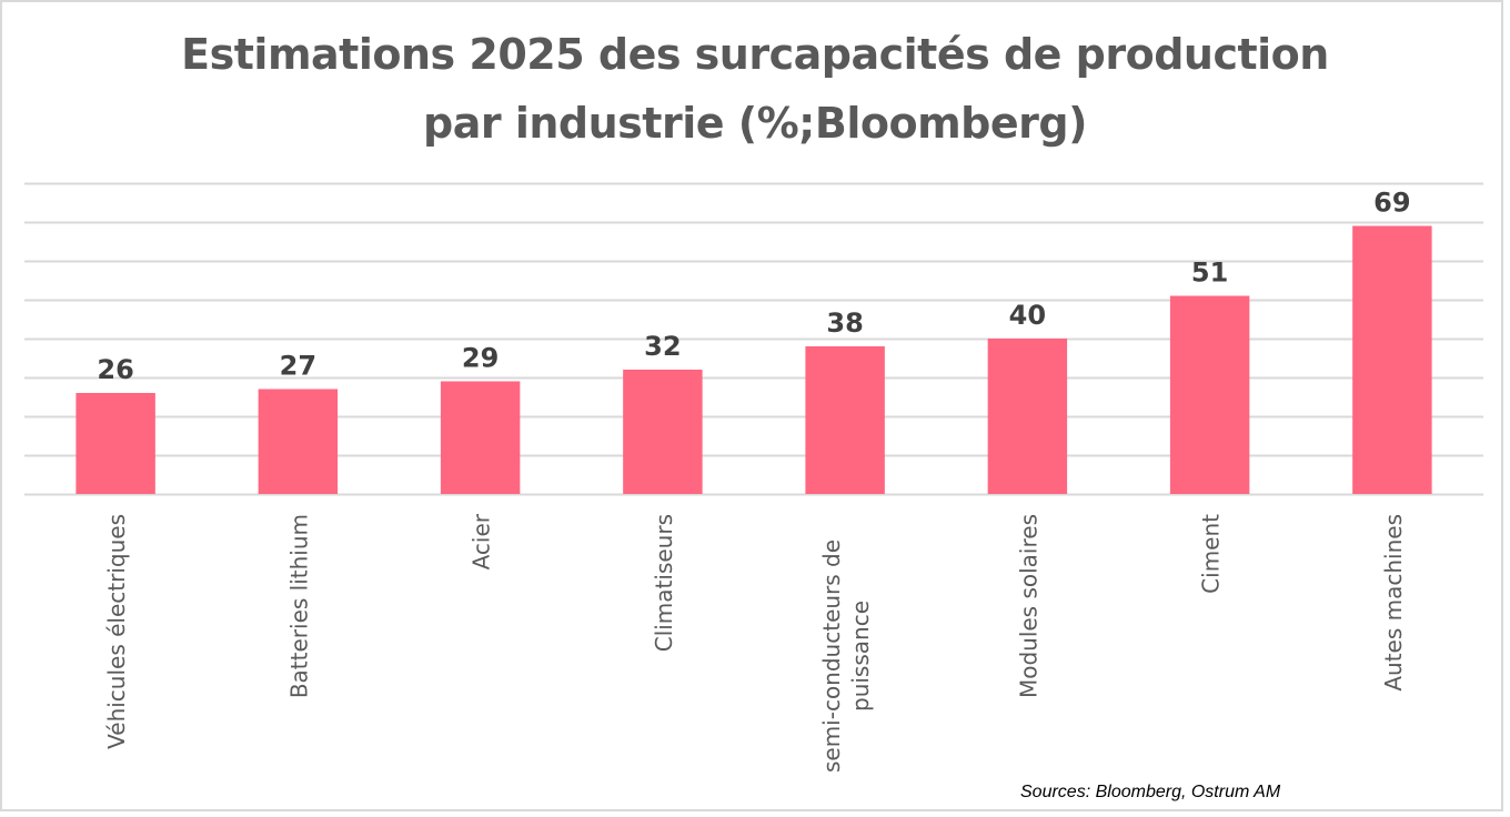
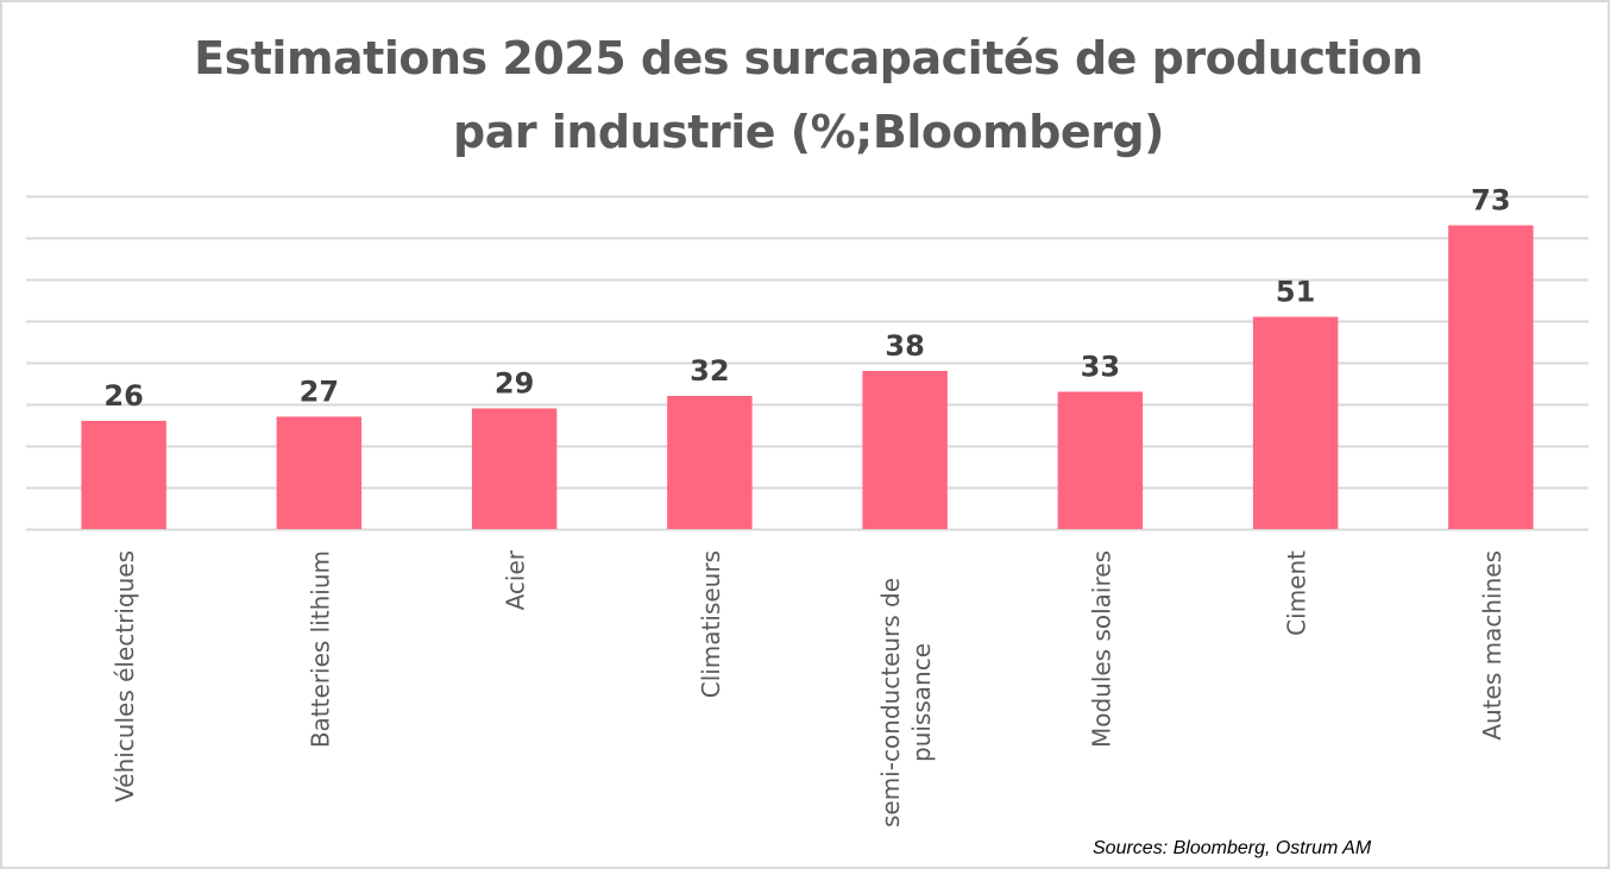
Modules solaires: 40 -> 33
Autes machines: 69 -> 73
